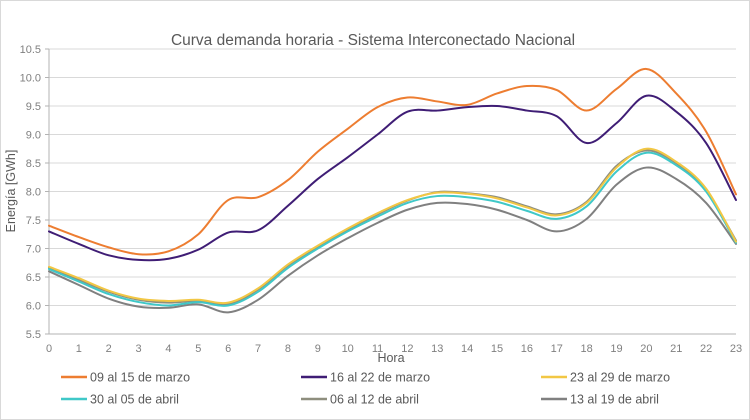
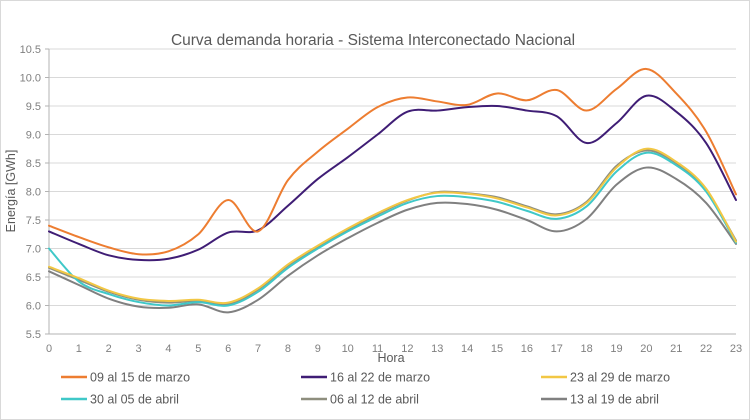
30 al 05 de abril/0: 6.6 -> 7.0
09 al 15 de marzo/7: 7.9 -> 7.3
09 al 15 de marzo/16: 9.8 -> 9.6
